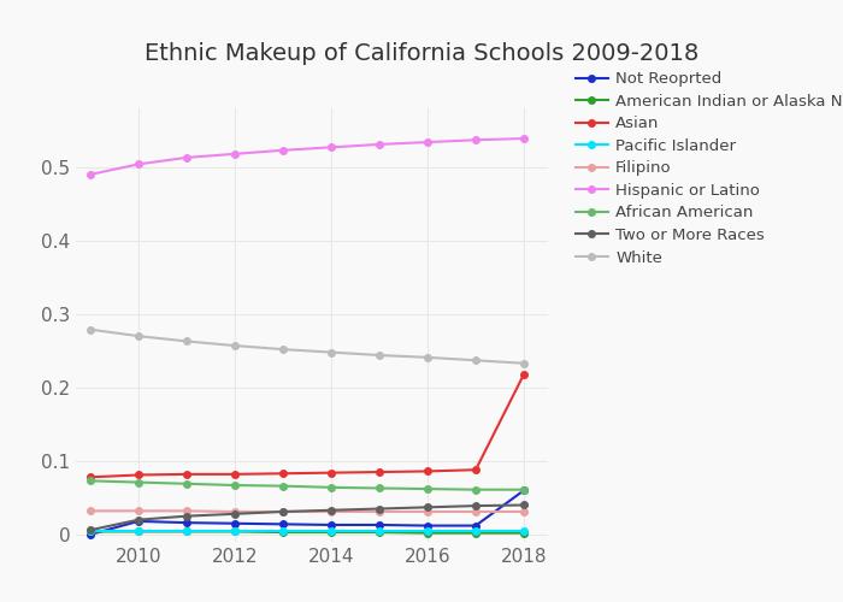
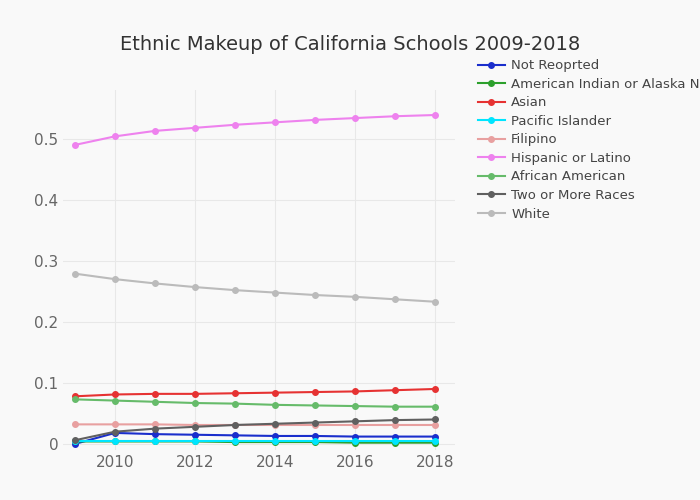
Not Reoprted/2018: 0.060 -> 0.012
Asian/2018: 0.218 -> 0.090
